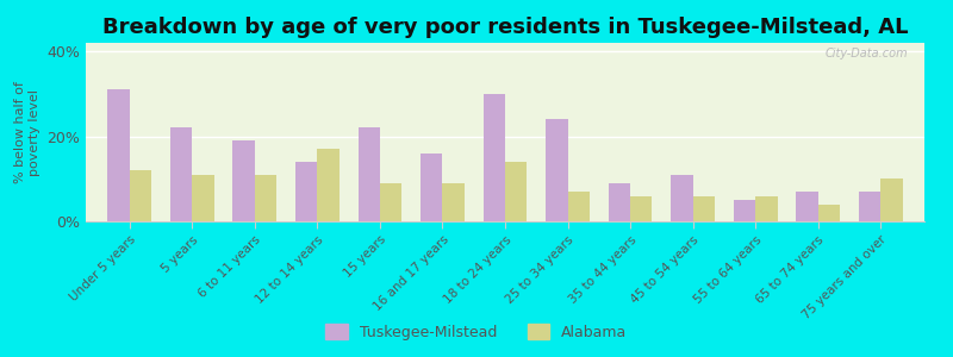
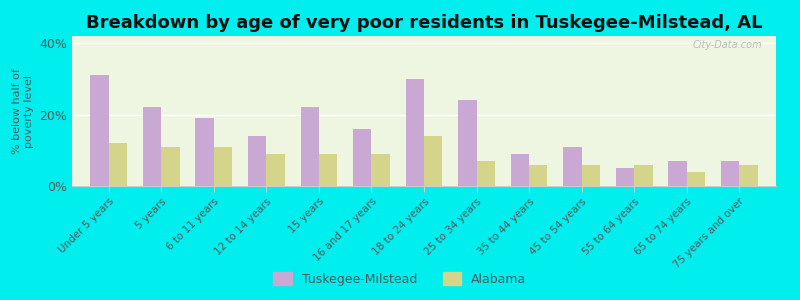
Alabama/12 to 14 years: 17% -> 9%
Alabama/75 years and over: 10% -> 6%
